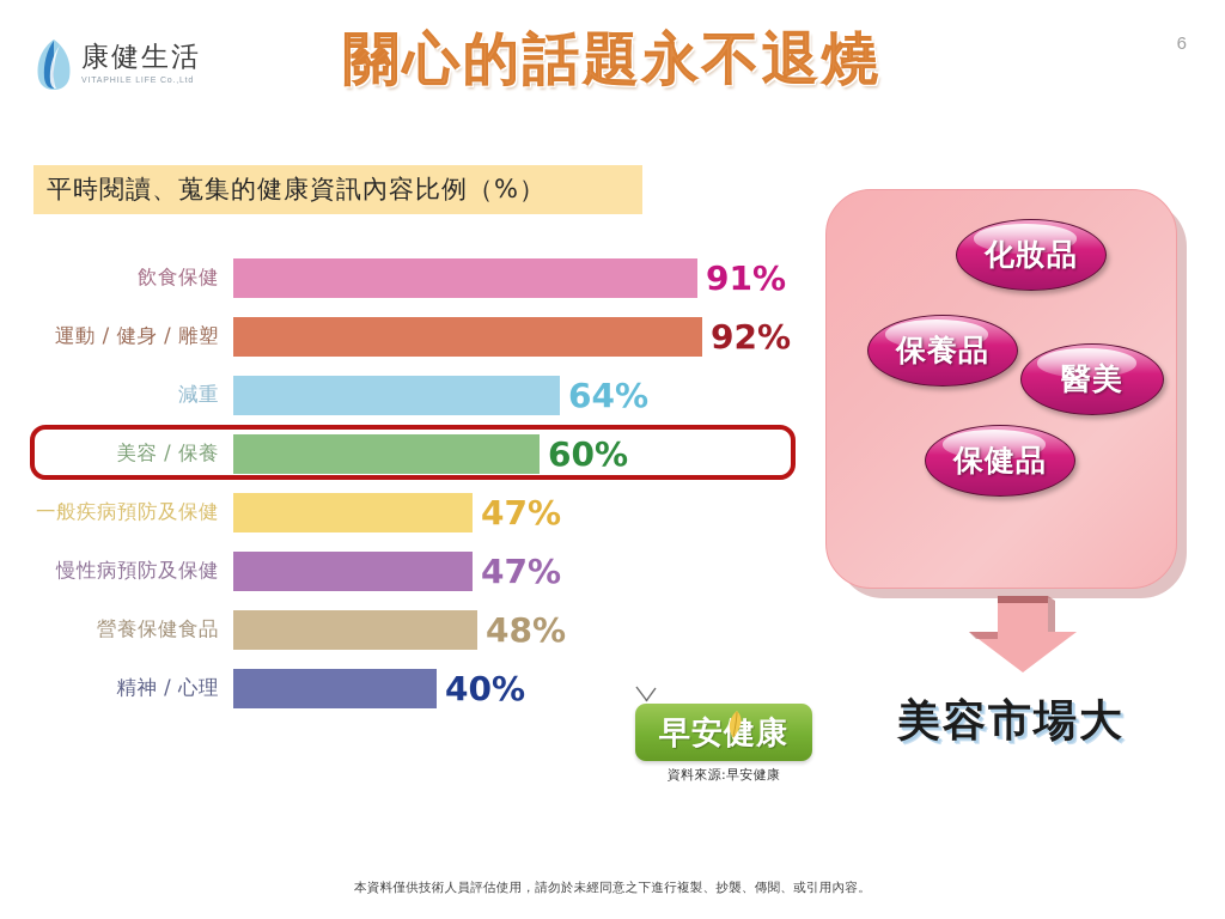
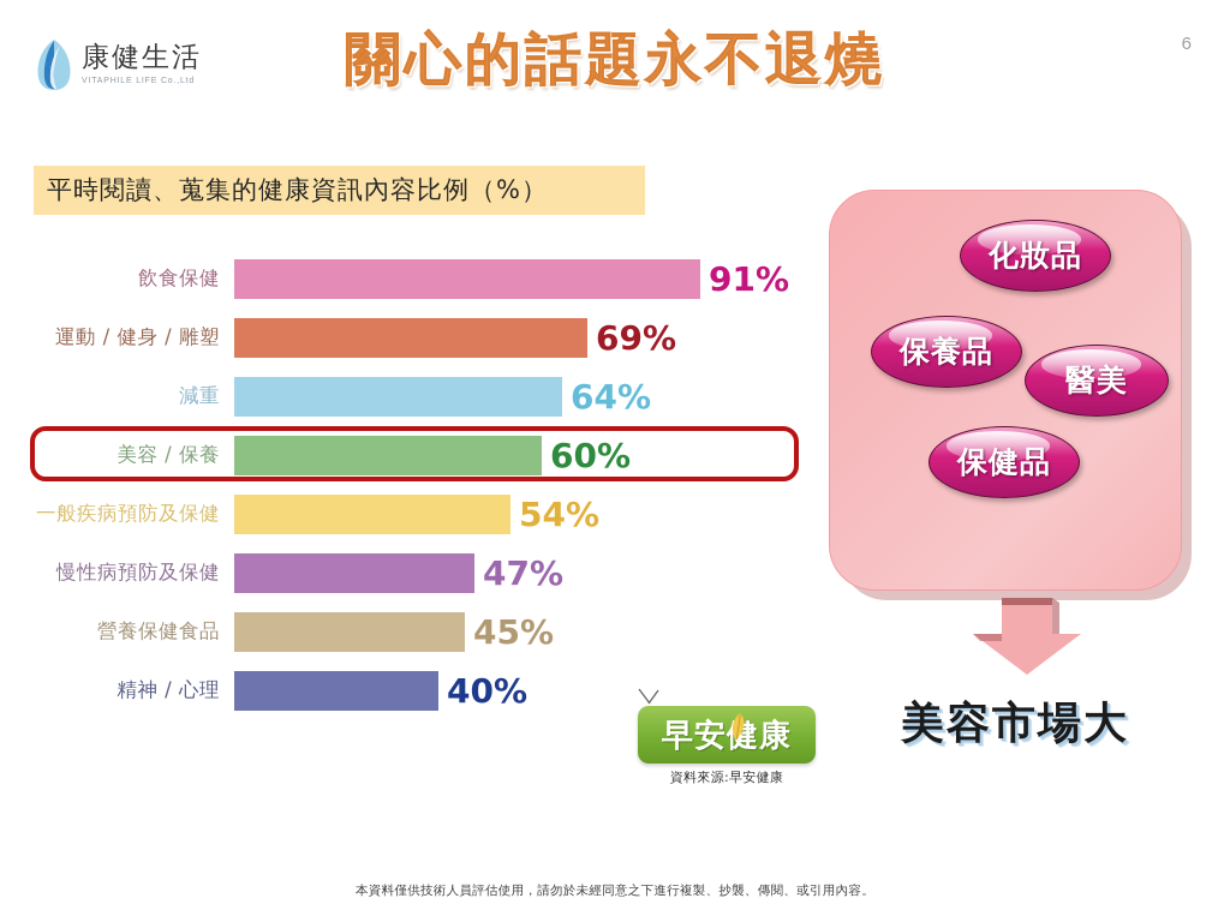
運動 / 健身 / 雕塑: 92% -> 69%
一般疾病預防及保健: 47% -> 54%
營養保健食品: 48% -> 45%
